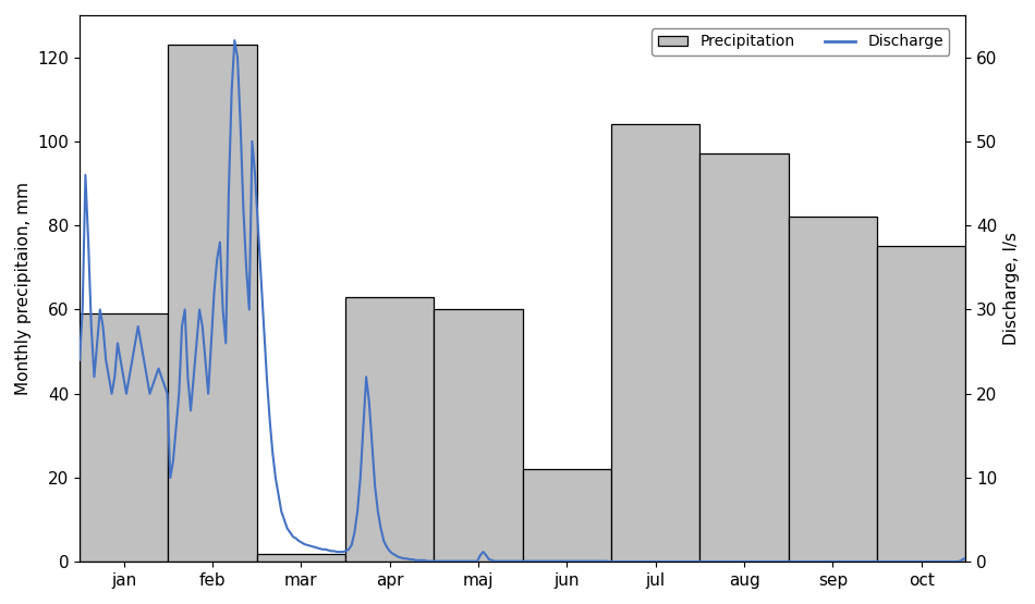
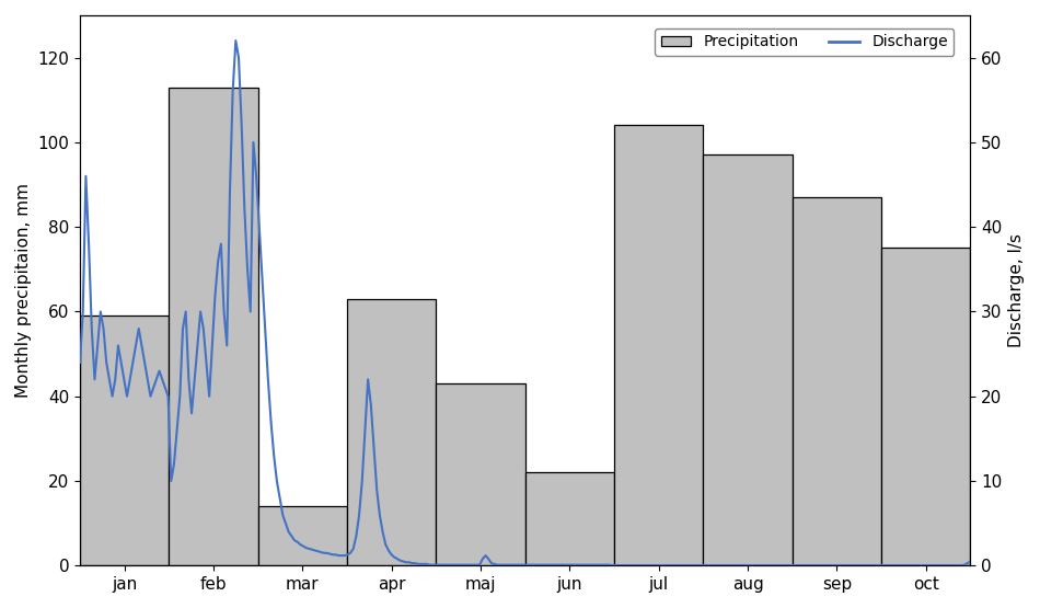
Precipitation/feb: 123 -> 113
Precipitation/mar: 2 -> 14
Precipitation/maj: 60 -> 43
Precipitation/sep: 82 -> 87
